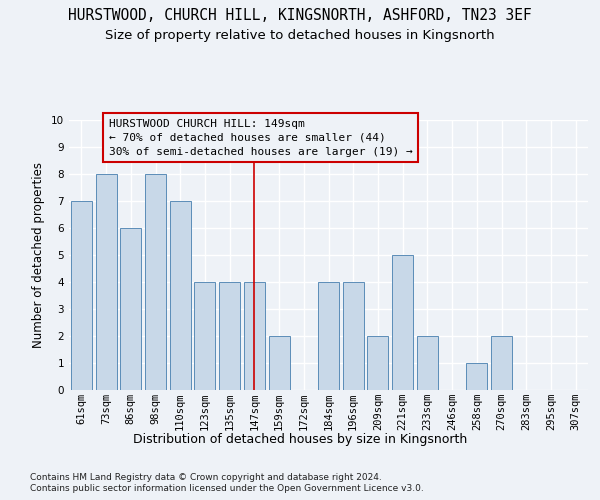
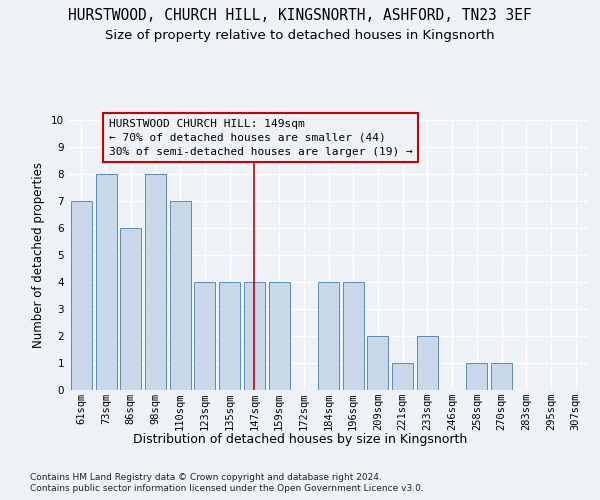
159sqm: 2 -> 4
221sqm: 5 -> 1
270sqm: 2 -> 1
